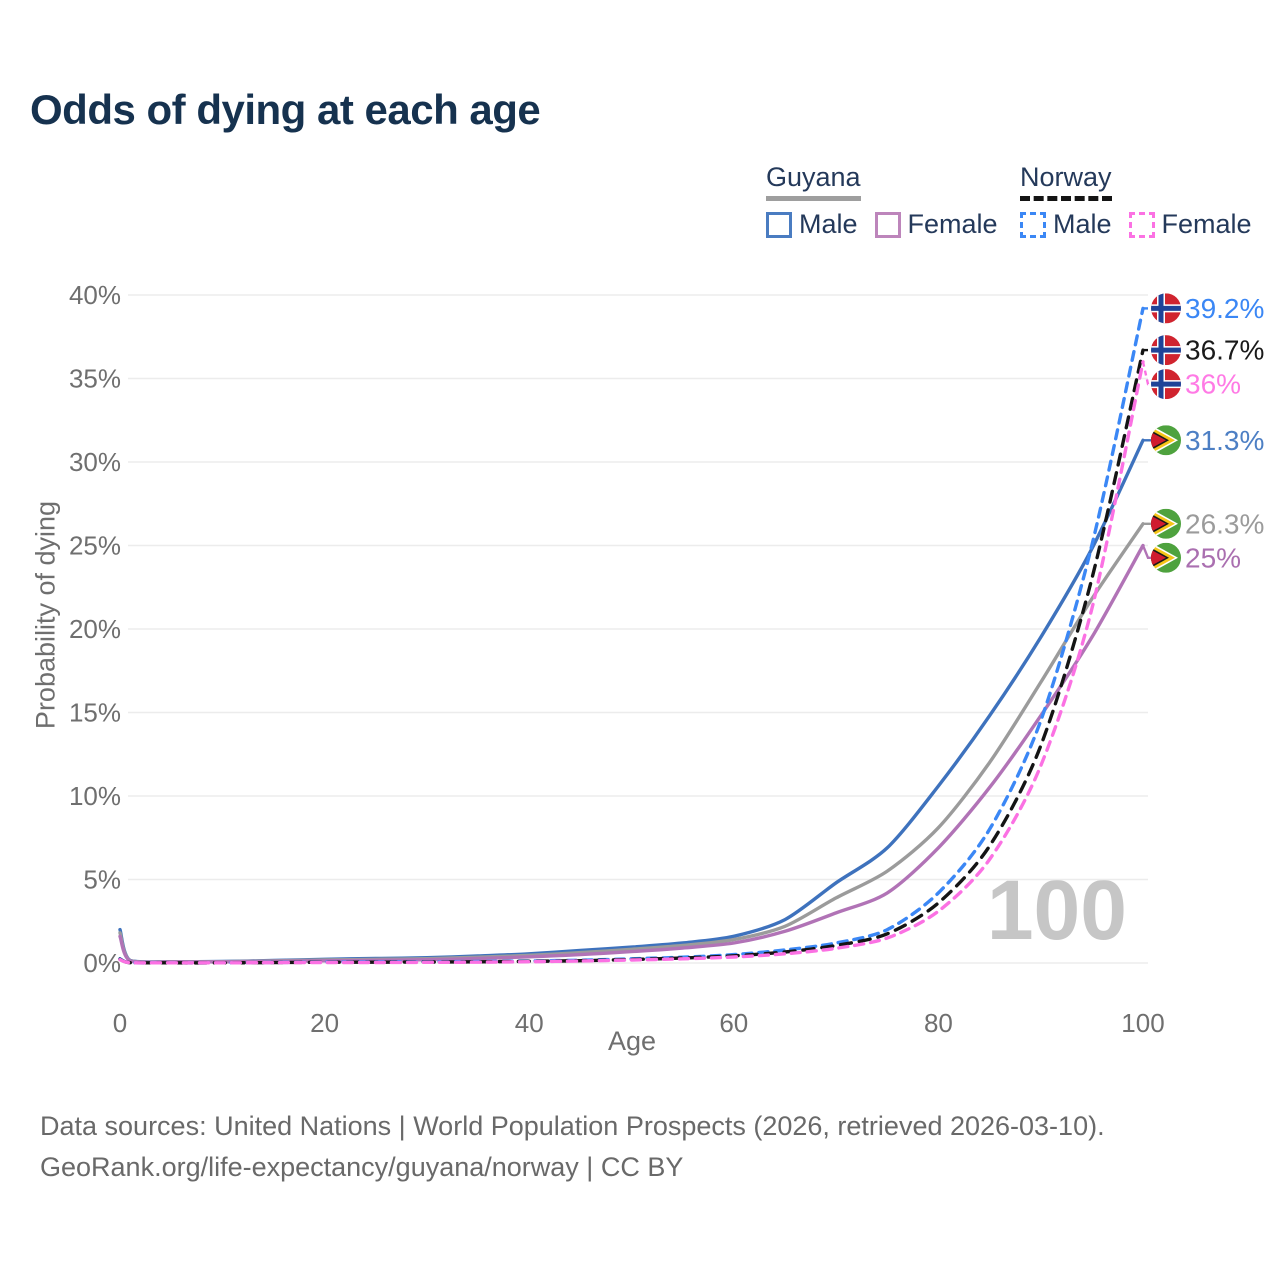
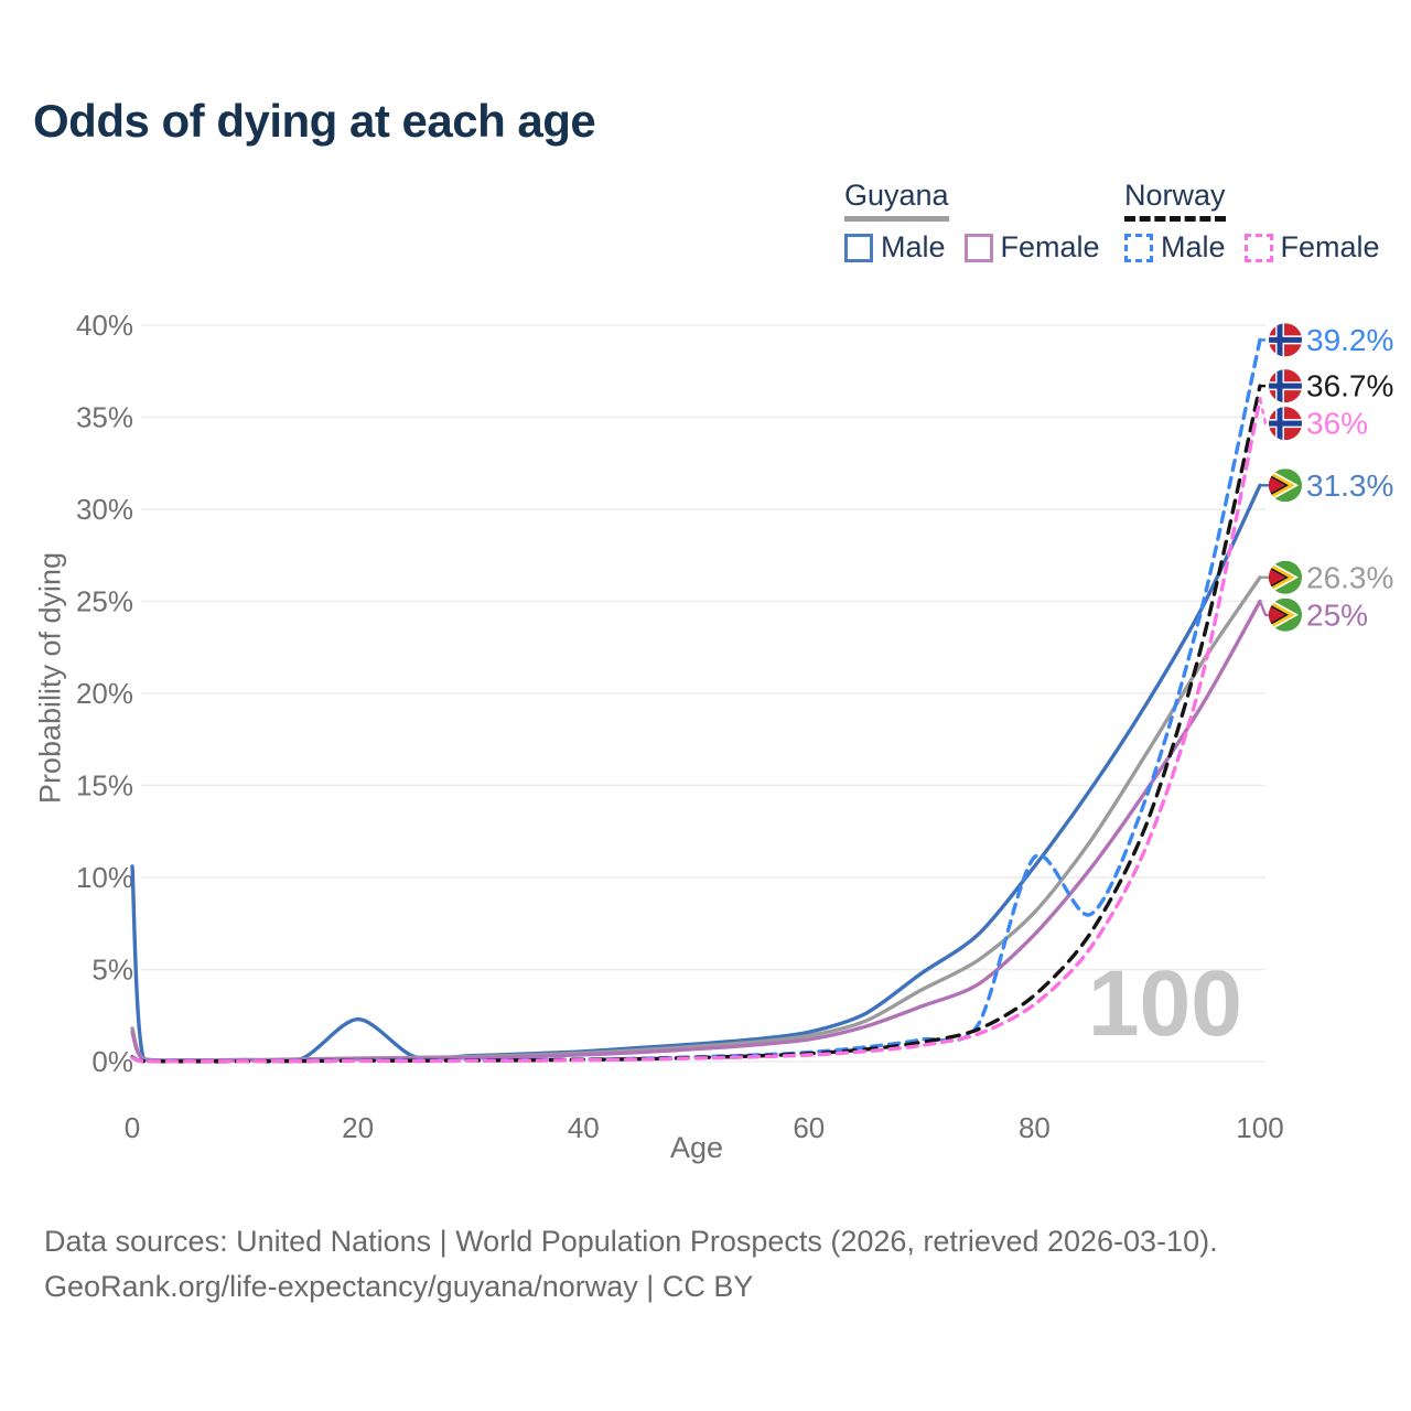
Guyana Male/0: 2.0% -> 10.6%
Guyana Male/20: 0.2% -> 2.3%
Norway Male/80: 4.2% -> 11.1%
